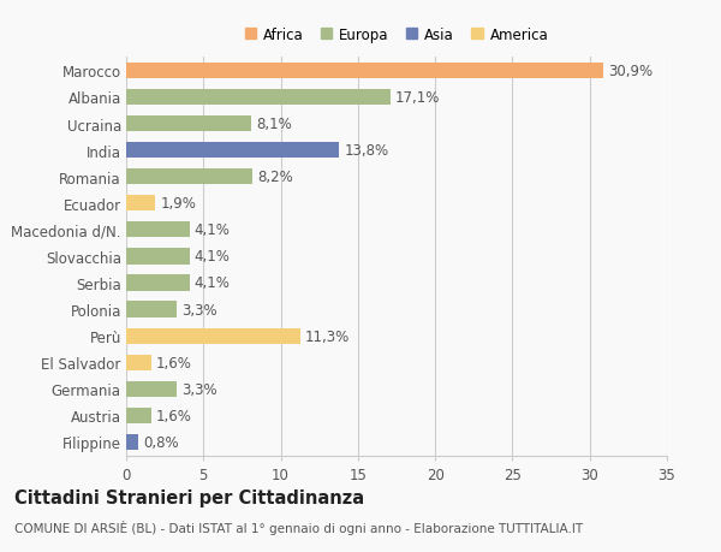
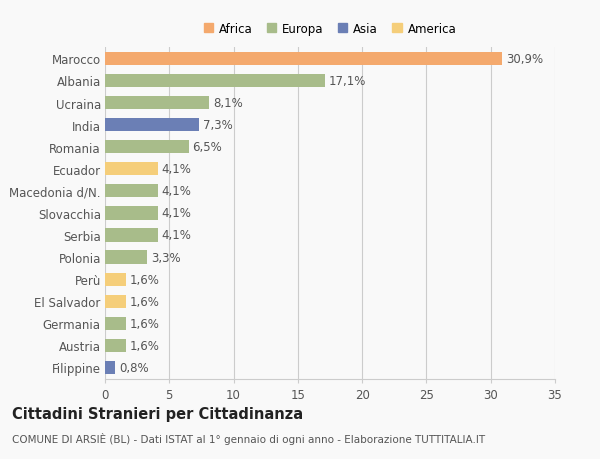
India: 13,8% -> 7,3%
Romania: 8,2% -> 6,5%
Ecuador: 1,9% -> 4,1%
Perù: 11,3% -> 1,6%
Germania: 3,3% -> 1,6%
